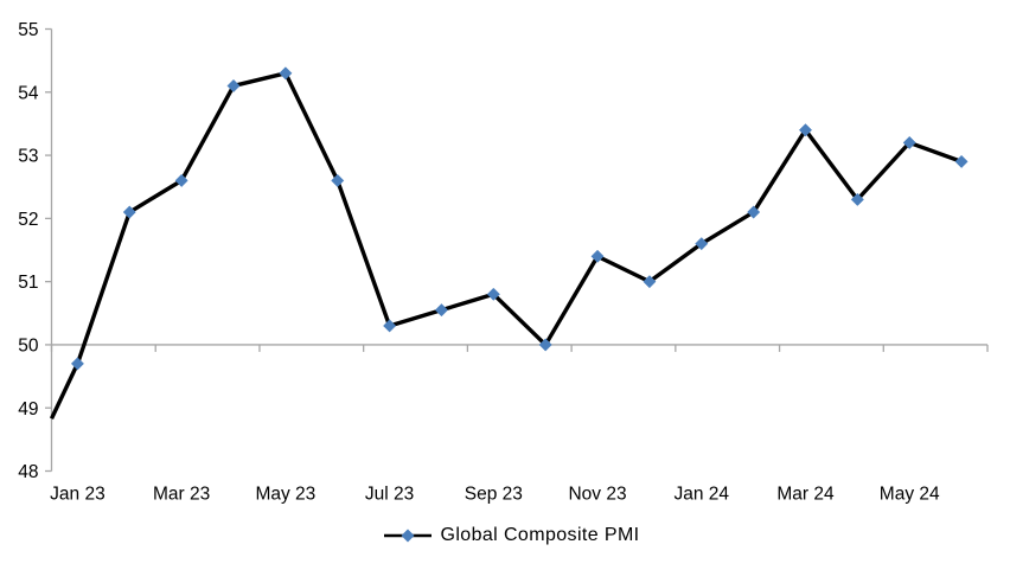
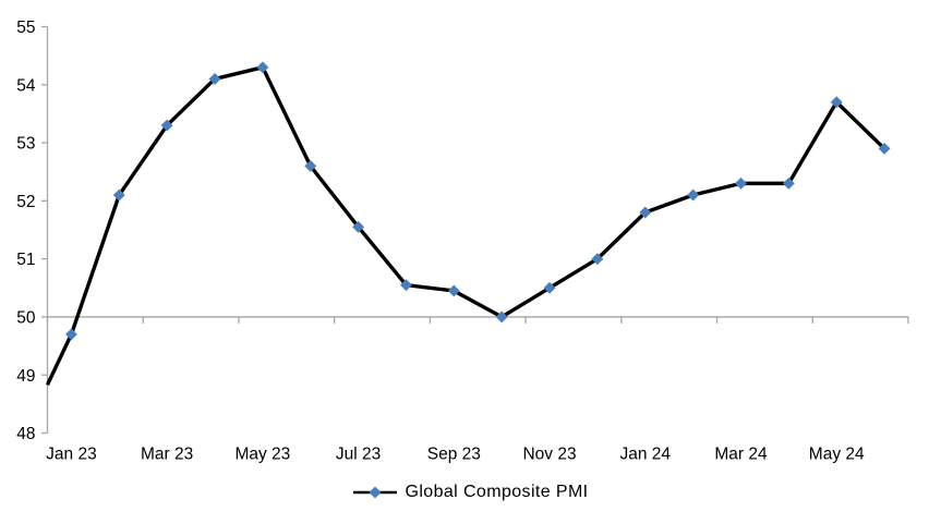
Mar 23: 52.6 -> 53.3
Jul 23: 50.3 -> 51.5
Sep 23: 50.8 -> 50.5
Nov 23: 51.4 -> 50.5
Jan 24: 51.6 -> 51.8
Mar 24: 53.4 -> 52.3
May 24: 53.2 -> 53.7
